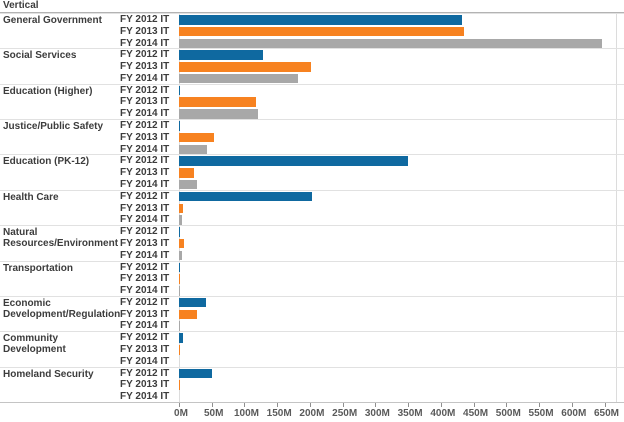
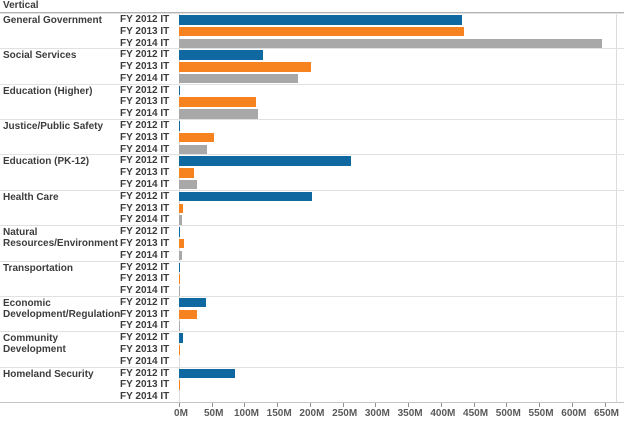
FY 2012 IT/Education (PK-12): 350M -> 260M
FY 2012 IT/Homeland Security: 50M -> 90M
